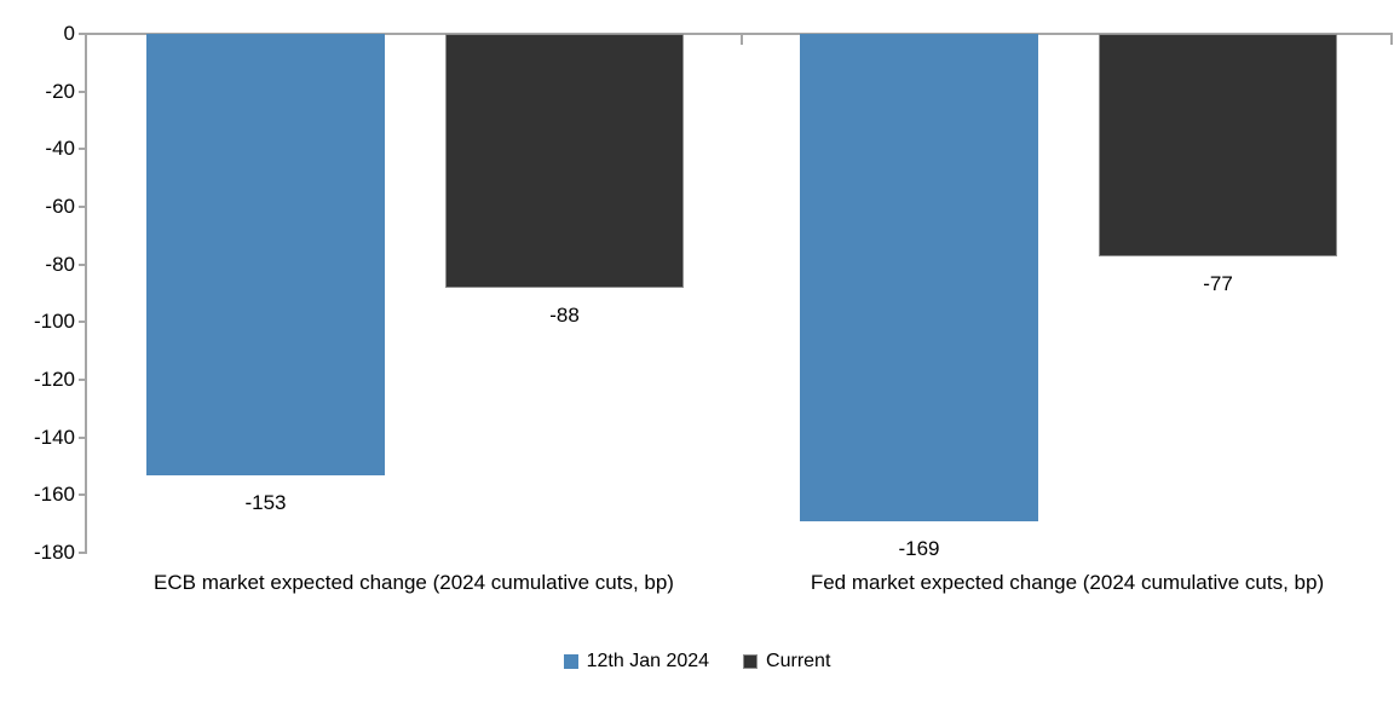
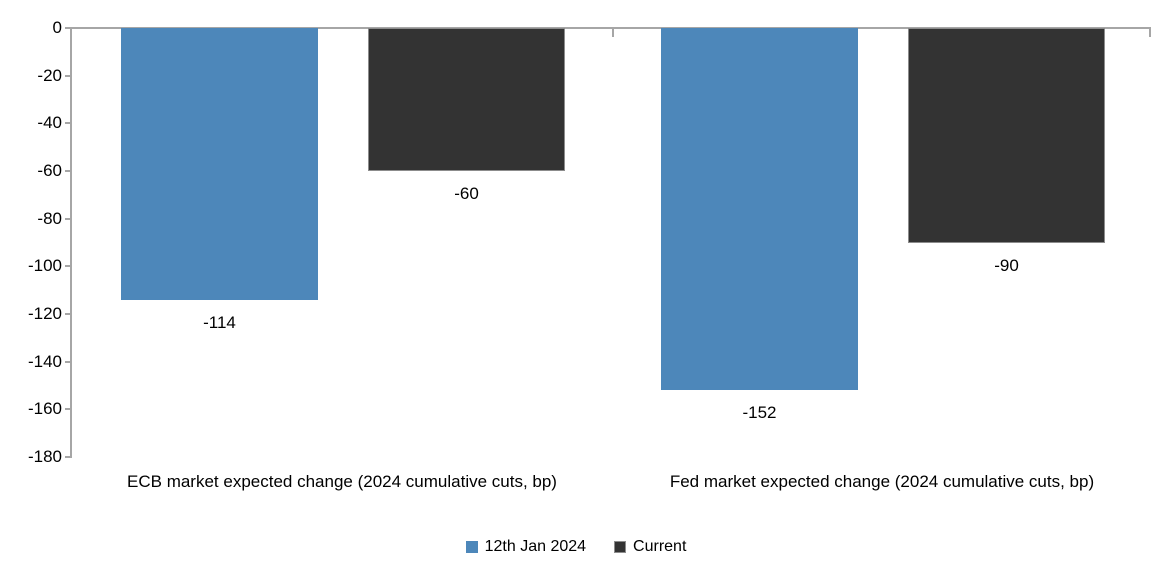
12th Jan 2024/ECB market expected change (2024 cumulative cuts, bp): -153 -> -114
Current/ECB market expected change (2024 cumulative cuts, bp): -88 -> -60
12th Jan 2024/Fed market expected change (2024 cumulative cuts, bp): -169 -> -152
Current/Fed market expected change (2024 cumulative cuts, bp): -77 -> -90
